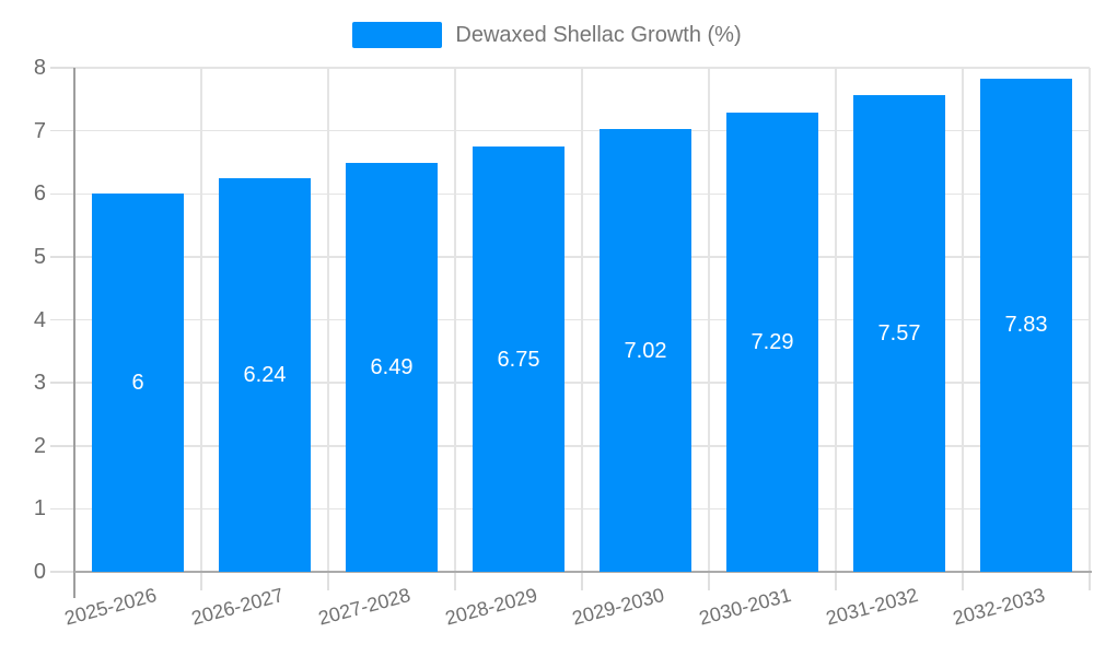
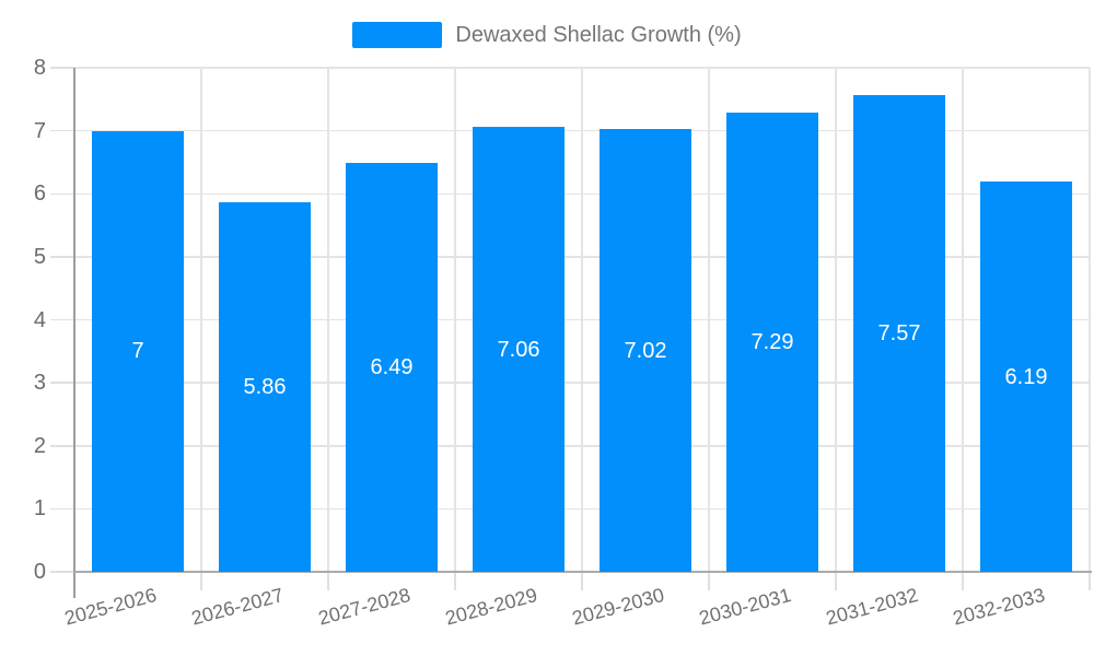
2025-2026: 6 -> 7
2026-2027: 6.24 -> 5.86
2028-2029: 6.75 -> 7.06
2032-2033: 7.83 -> 6.19
